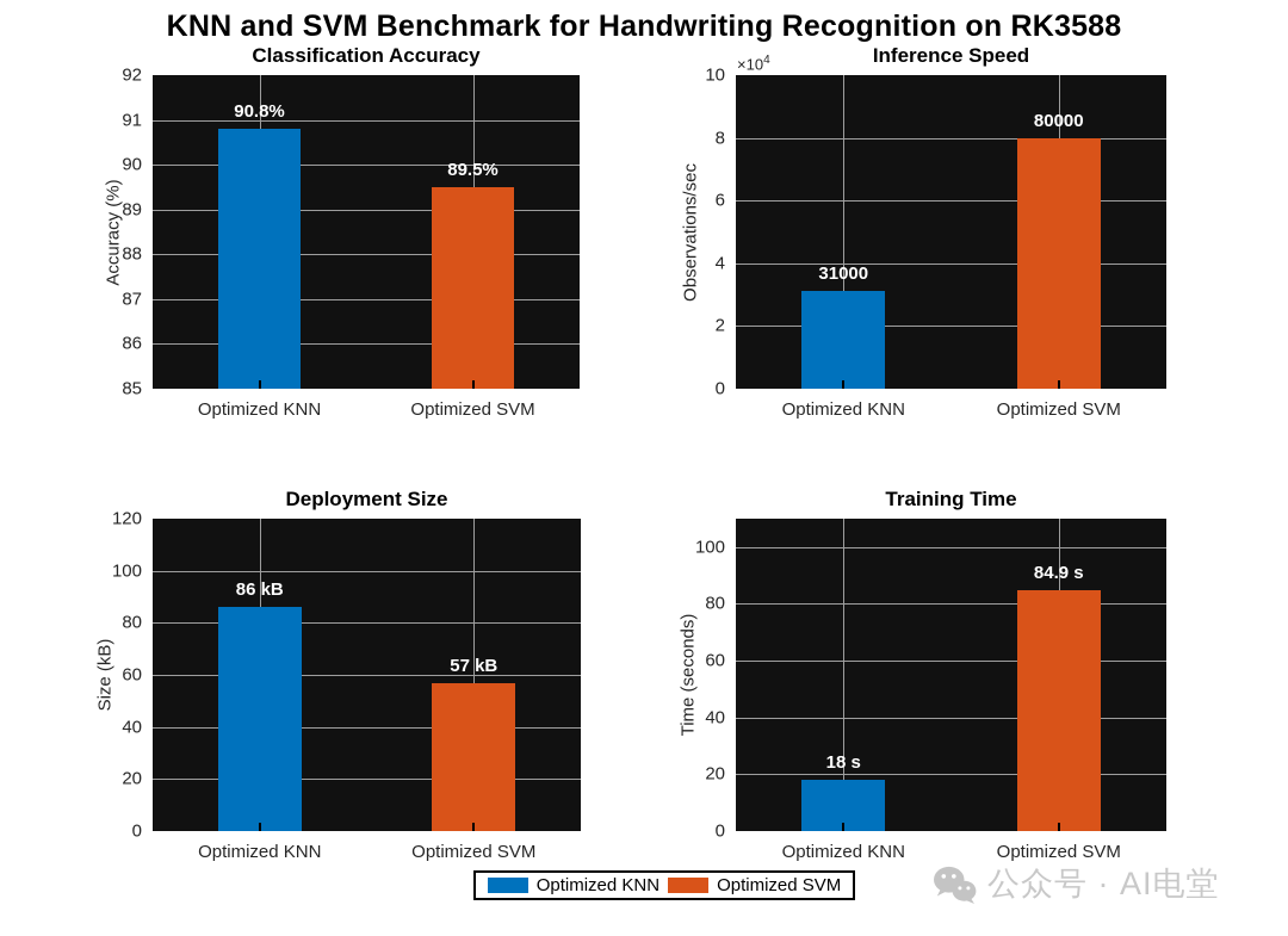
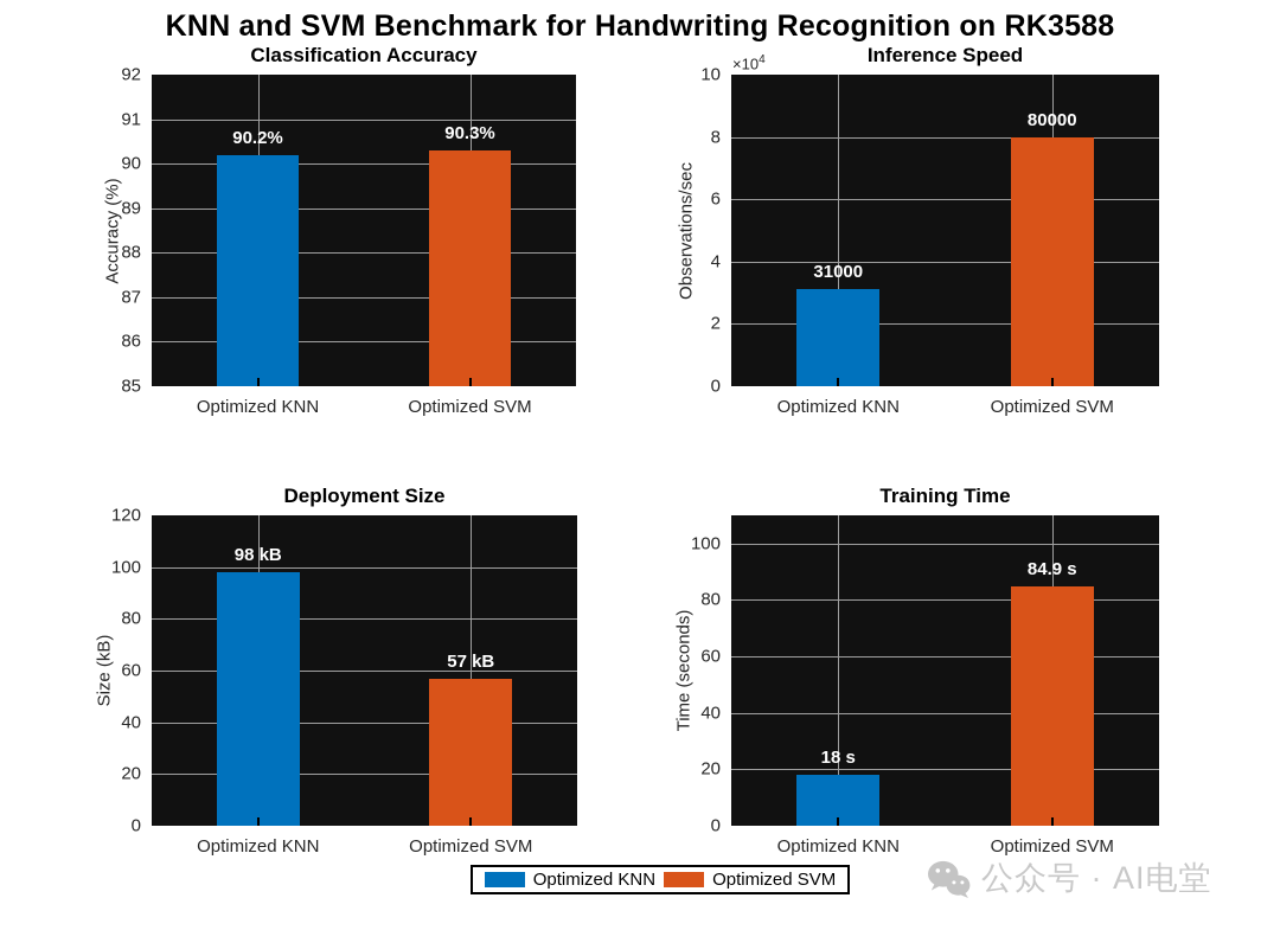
Classification Accuracy/Optimized KNN: 90.8% -> 90.2%
Classification Accuracy/Optimized SVM: 89.5% -> 90.3%
Deployment Size/Optimized KNN: 86 -> 98
